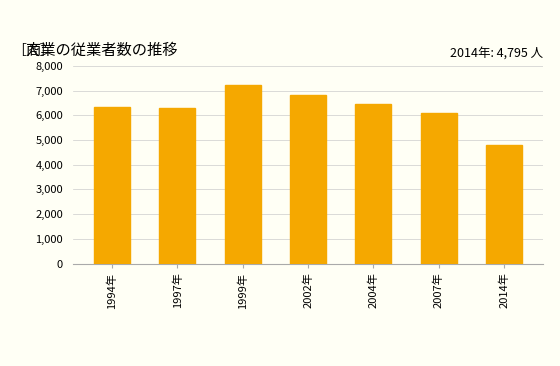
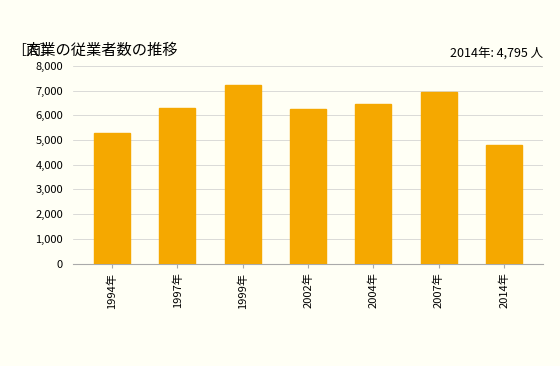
1994年: 6,320 -> 5,300
2002年: 6,820 -> 6,250
2007年: 6,110 -> 6,950
